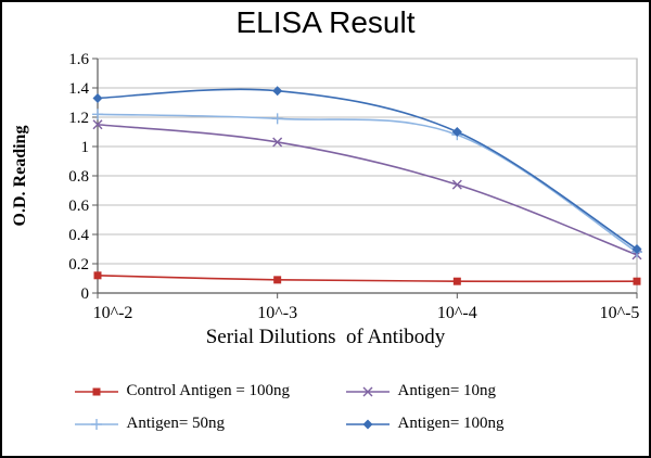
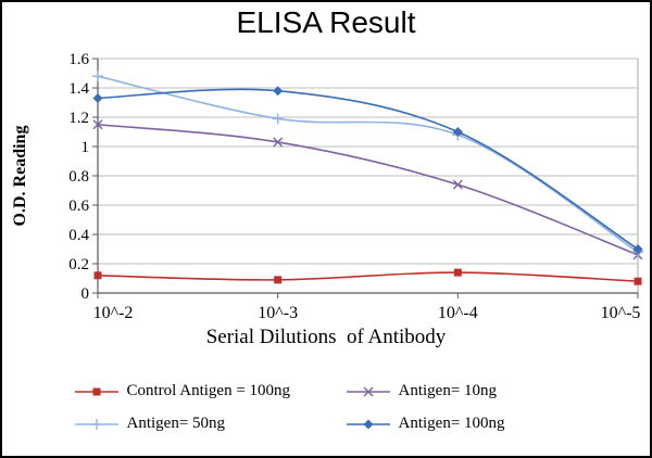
Antigen= 50ng/10^-2: 1.22 -> 1.48
Control Antigen = 100ng/10^-4: 0.08 -> 0.14
